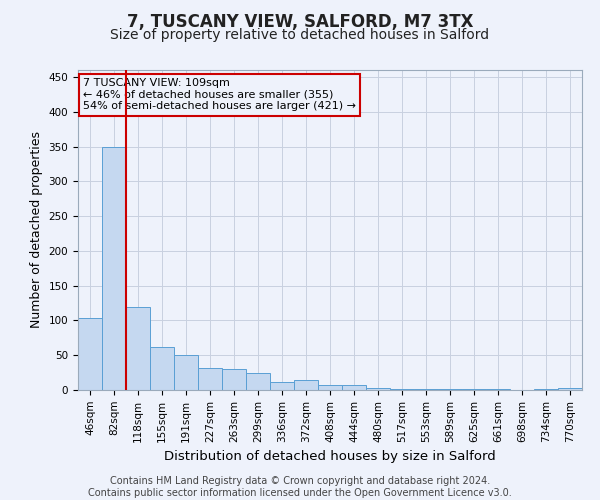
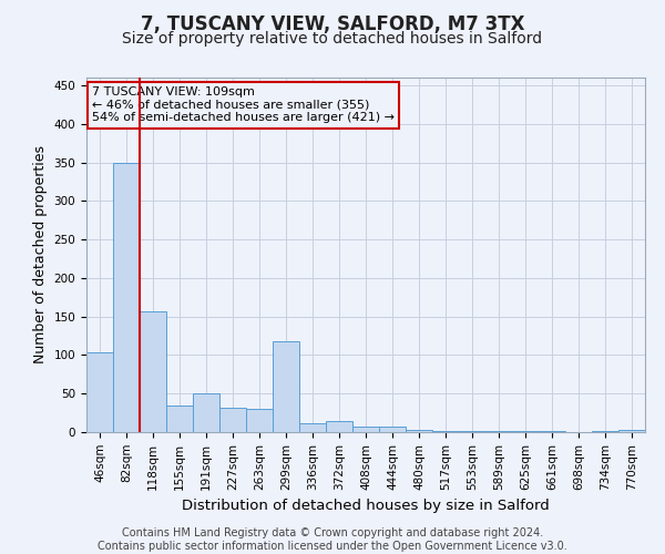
118sqm: 120 -> 156
155sqm: 62 -> 34
299sqm: 25 -> 118
